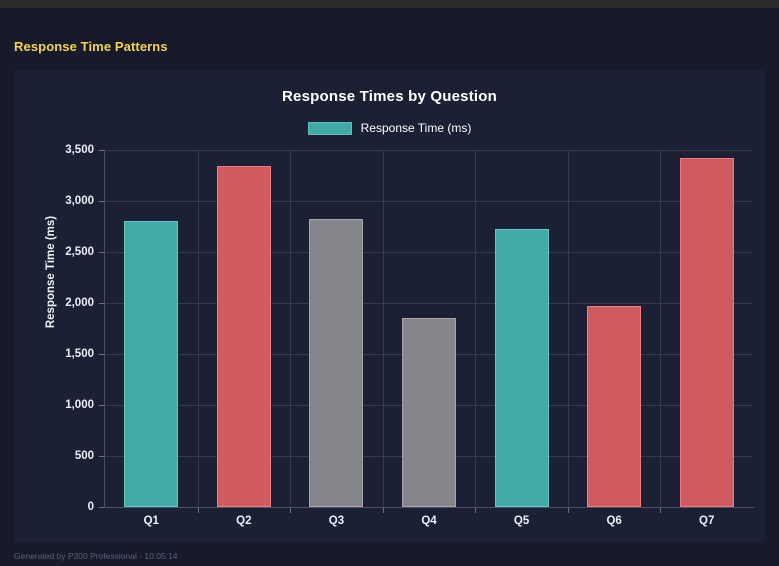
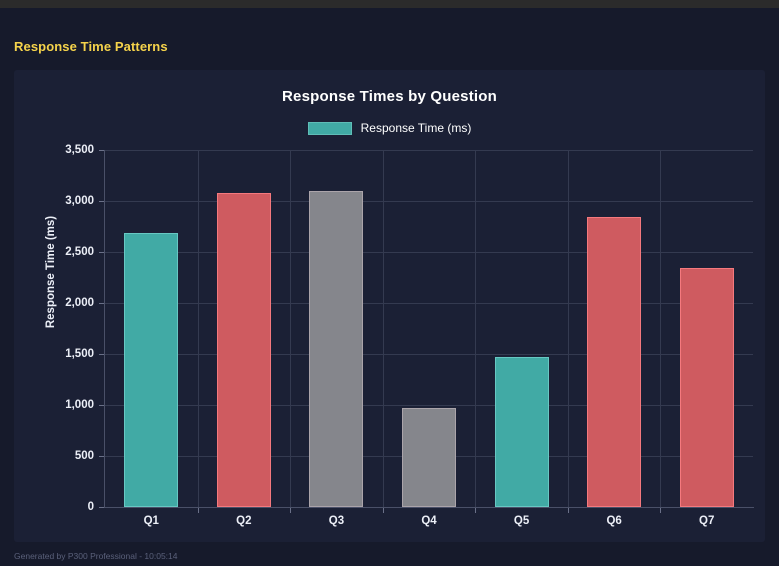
Q1: 2800 -> 2690
Q2: 3340 -> 3080
Q3: 2820 -> 3100
Q4: 1860 -> 970
Q5: 2720 -> 1470
Q6: 1970 -> 2840
Q7: 3420 -> 2340
